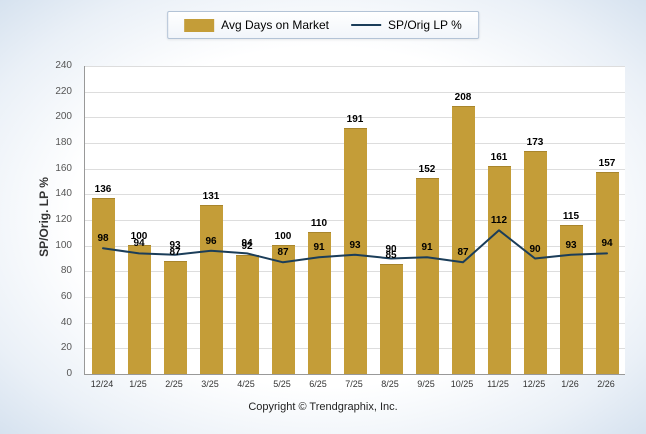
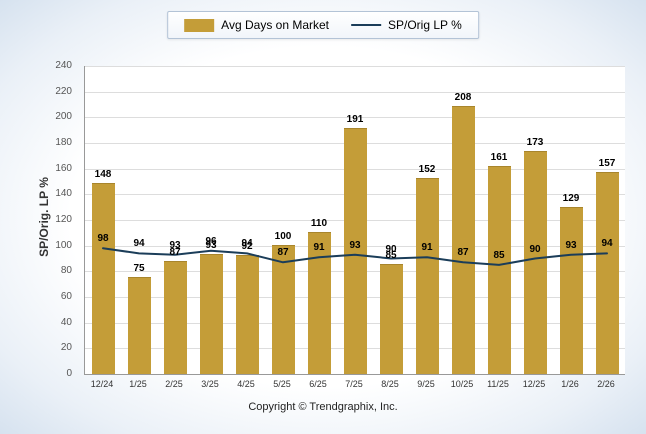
Avg Days on Market/12/24: 136 -> 148
Avg Days on Market/1/25: 100 -> 75
Avg Days on Market/3/25: 131 -> 93
SP/Orig LP %/11/25: 112 -> 85
Avg Days on Market/1/26: 115 -> 129
